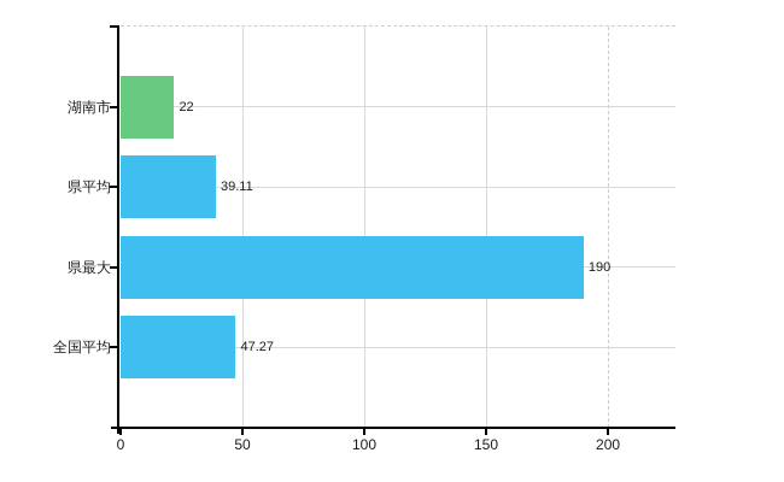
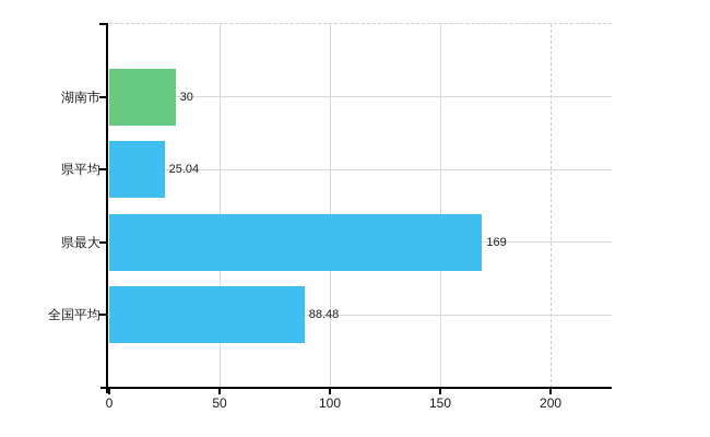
湖南市: 22 -> 30
県平均: 39.11 -> 25.04
県最大: 190 -> 169
全国平均: 47.27 -> 88.48
